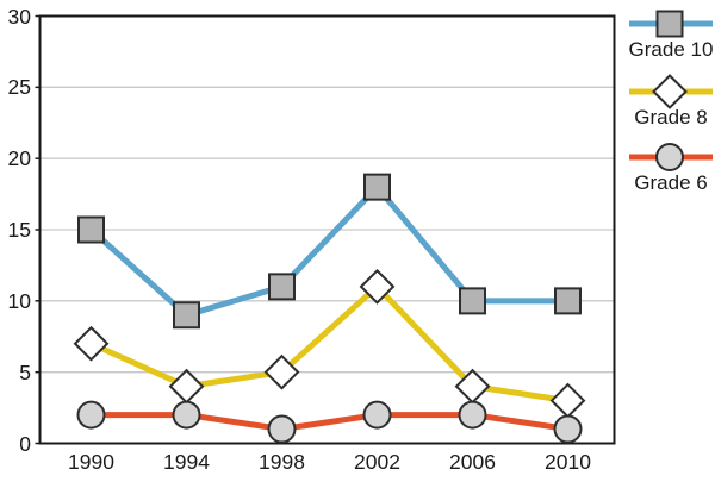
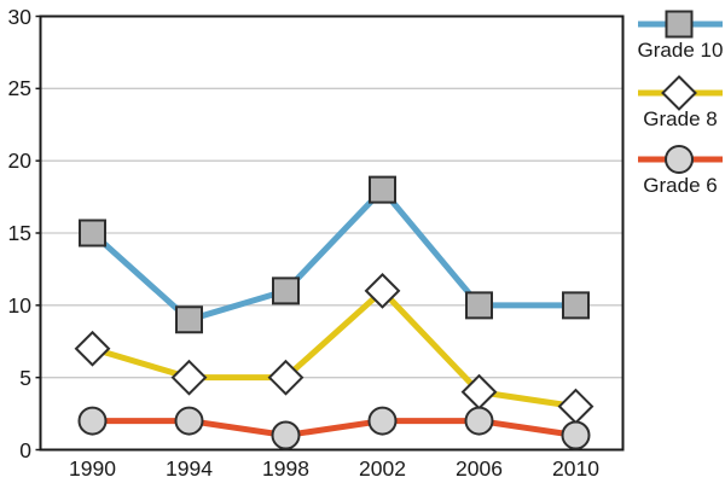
Grade 8/1994: 4 -> 5
